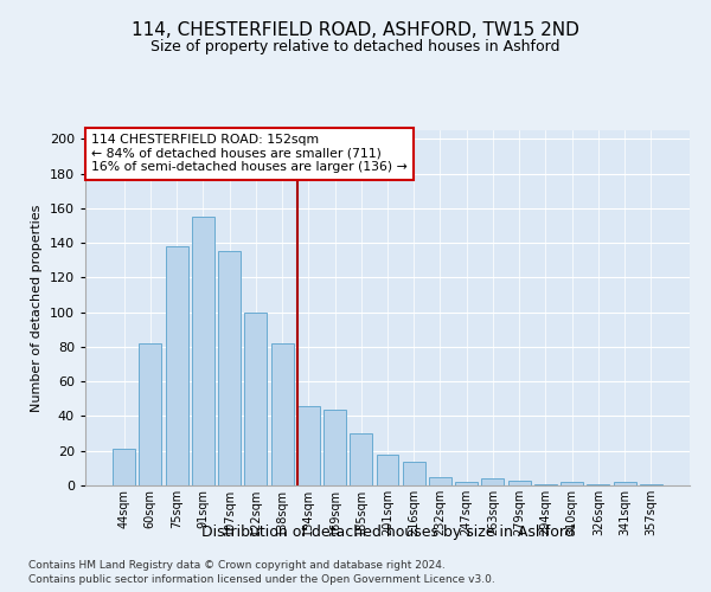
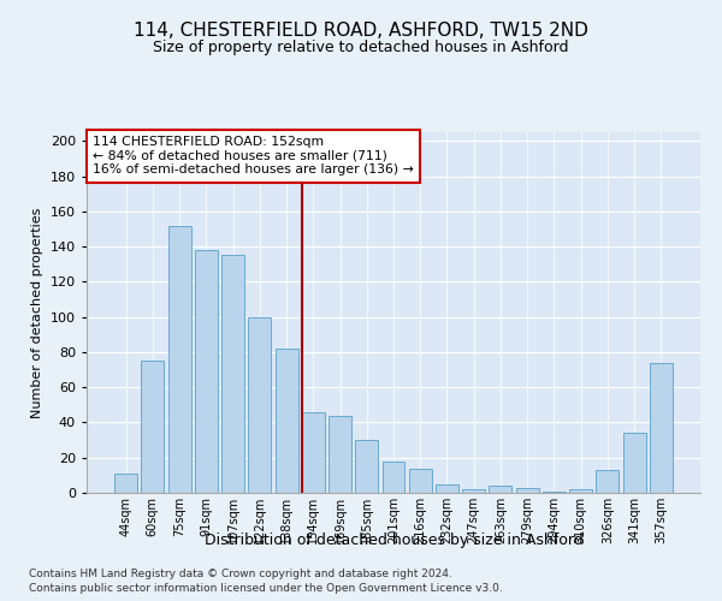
44sqm: 21 -> 11
60sqm: 82 -> 75
75sqm: 138 -> 152
91sqm: 155 -> 138
326sqm: 1 -> 13
341sqm: 2 -> 34
357sqm: 1 -> 74
